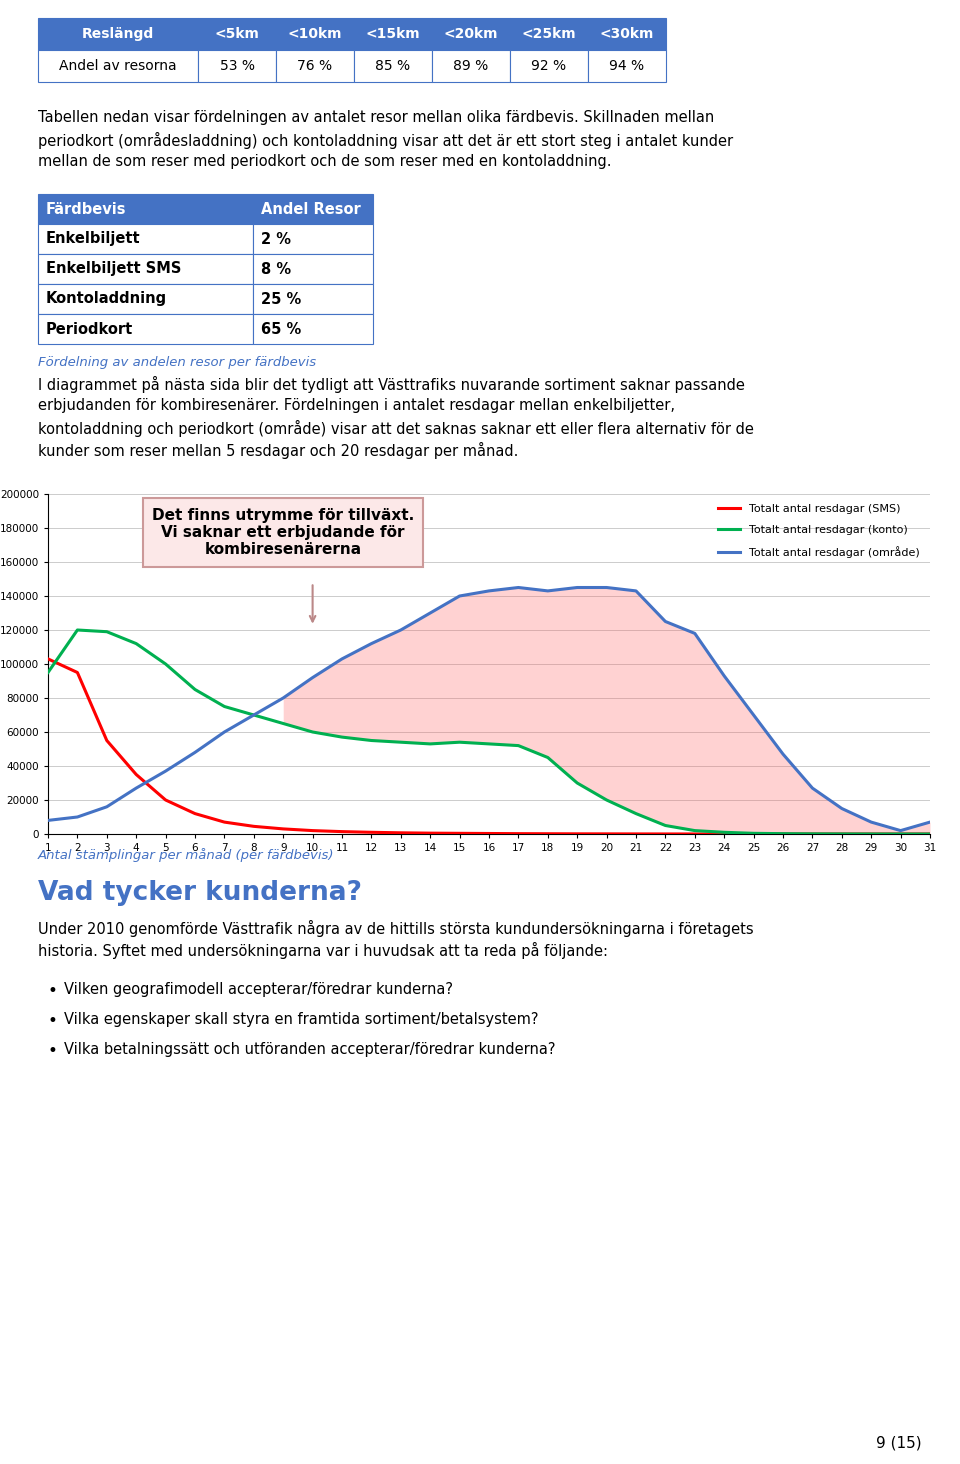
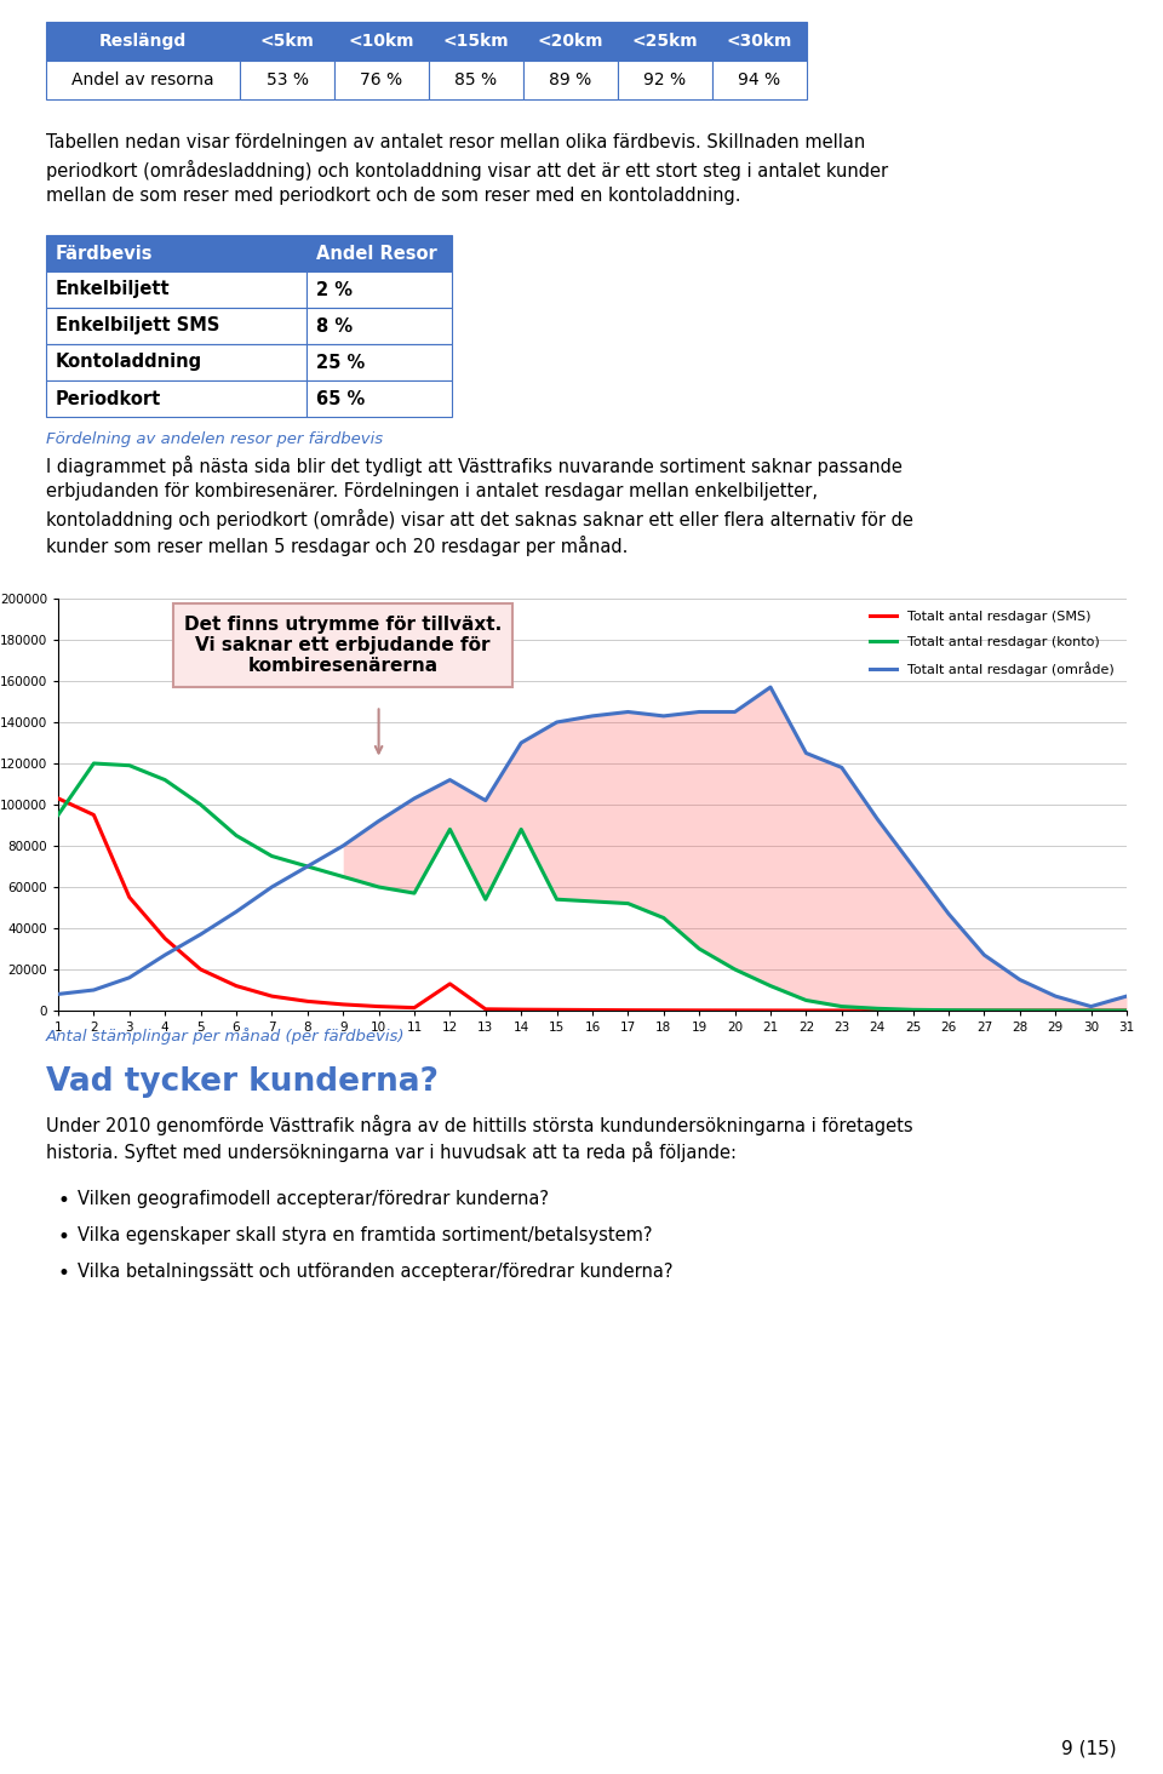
Totalt antal resdagar (SMS)/12: 1000 -> 13000
Totalt antal resdagar (konto)/12: 55000 -> 88000
Totalt antal resdagar (område)/13: 120000 -> 102000
Totalt antal resdagar (konto)/14: 53000 -> 88000
Totalt antal resdagar (område)/21: 143000 -> 157000
